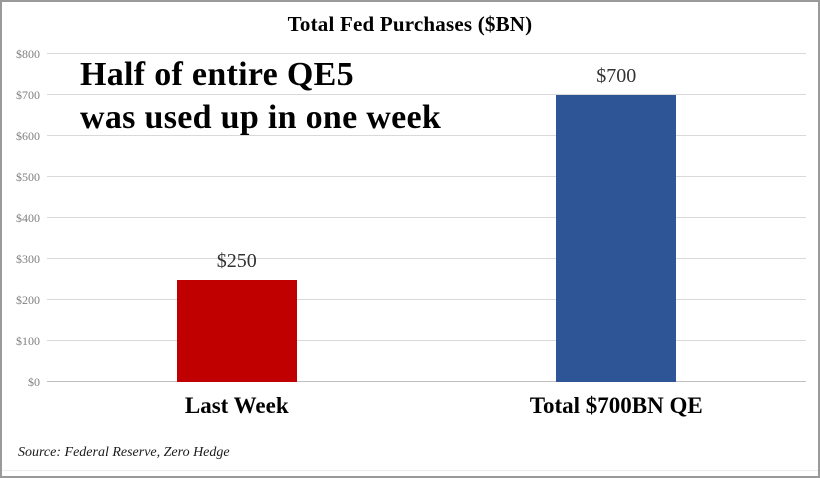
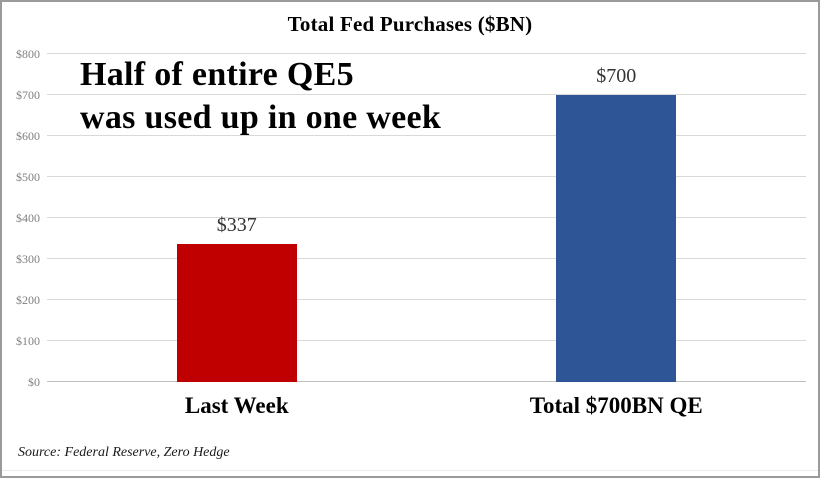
Last Week: $250 -> $337
